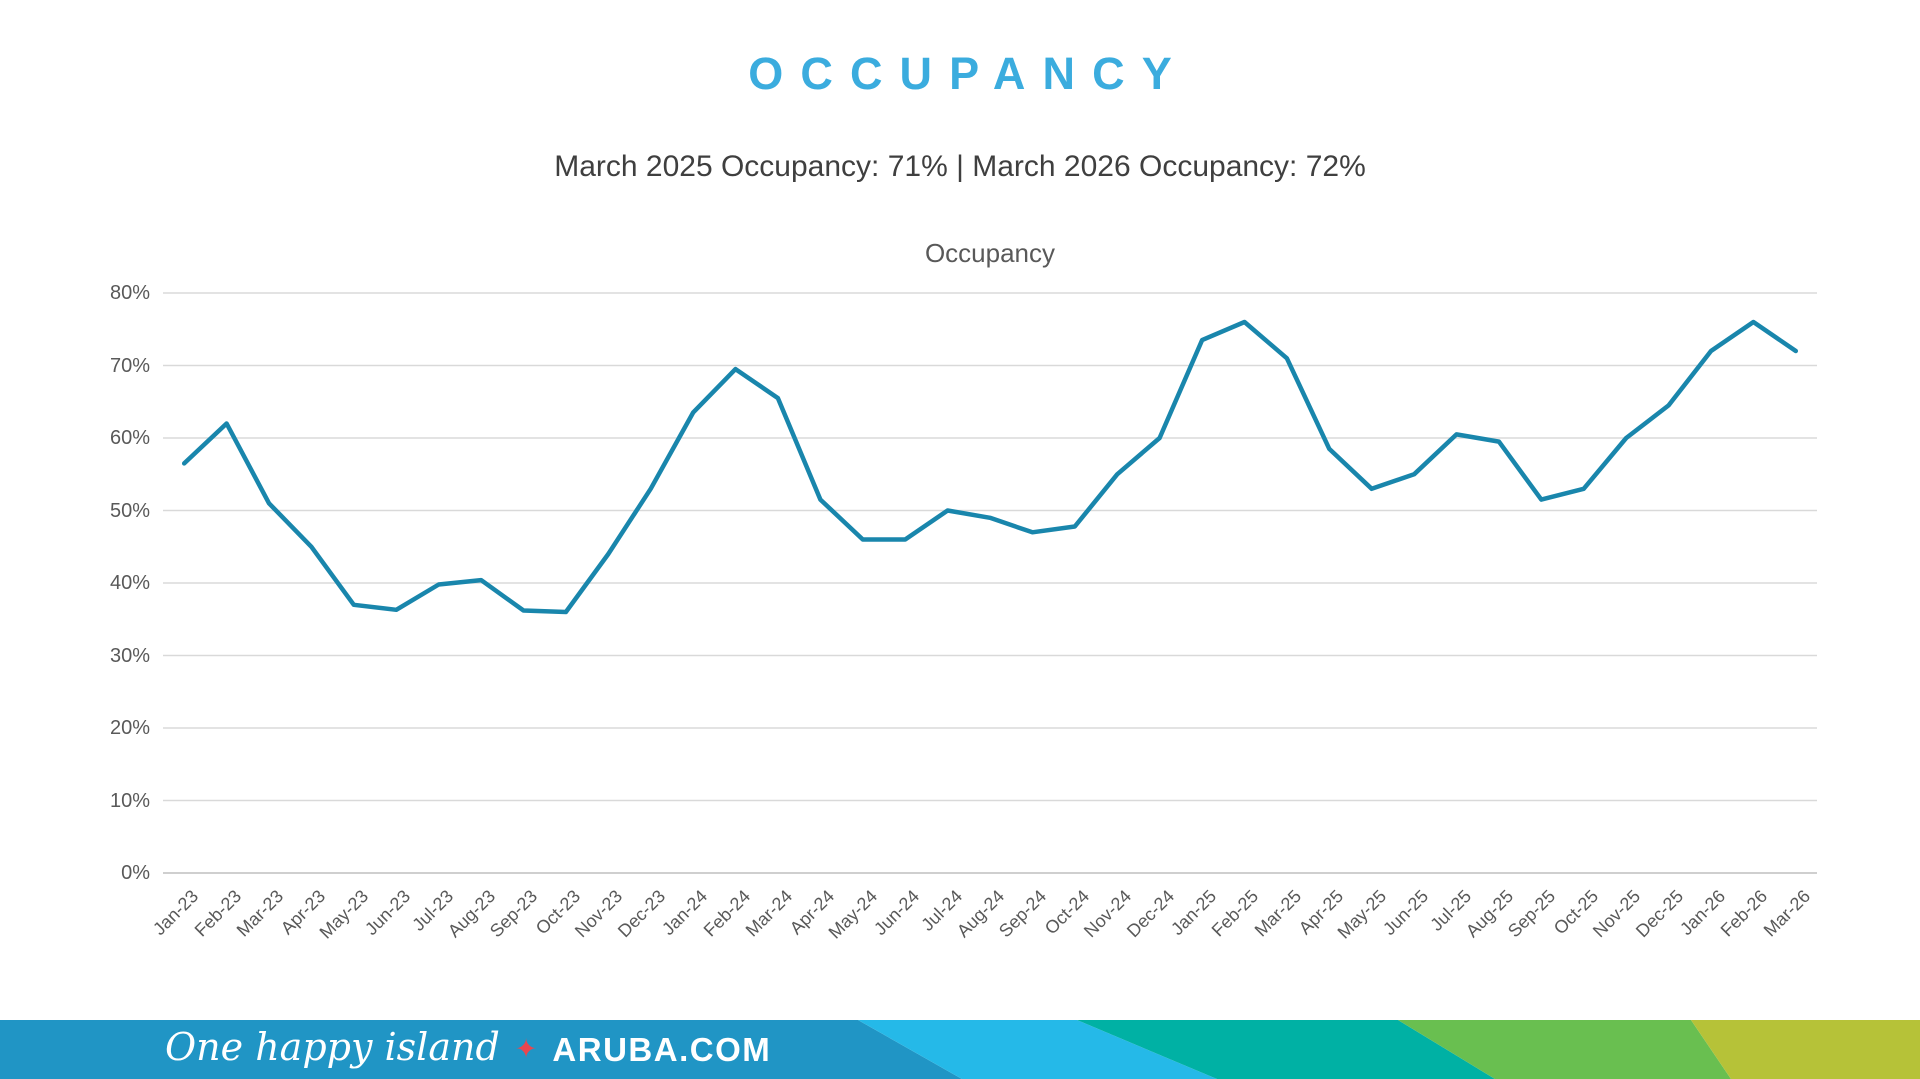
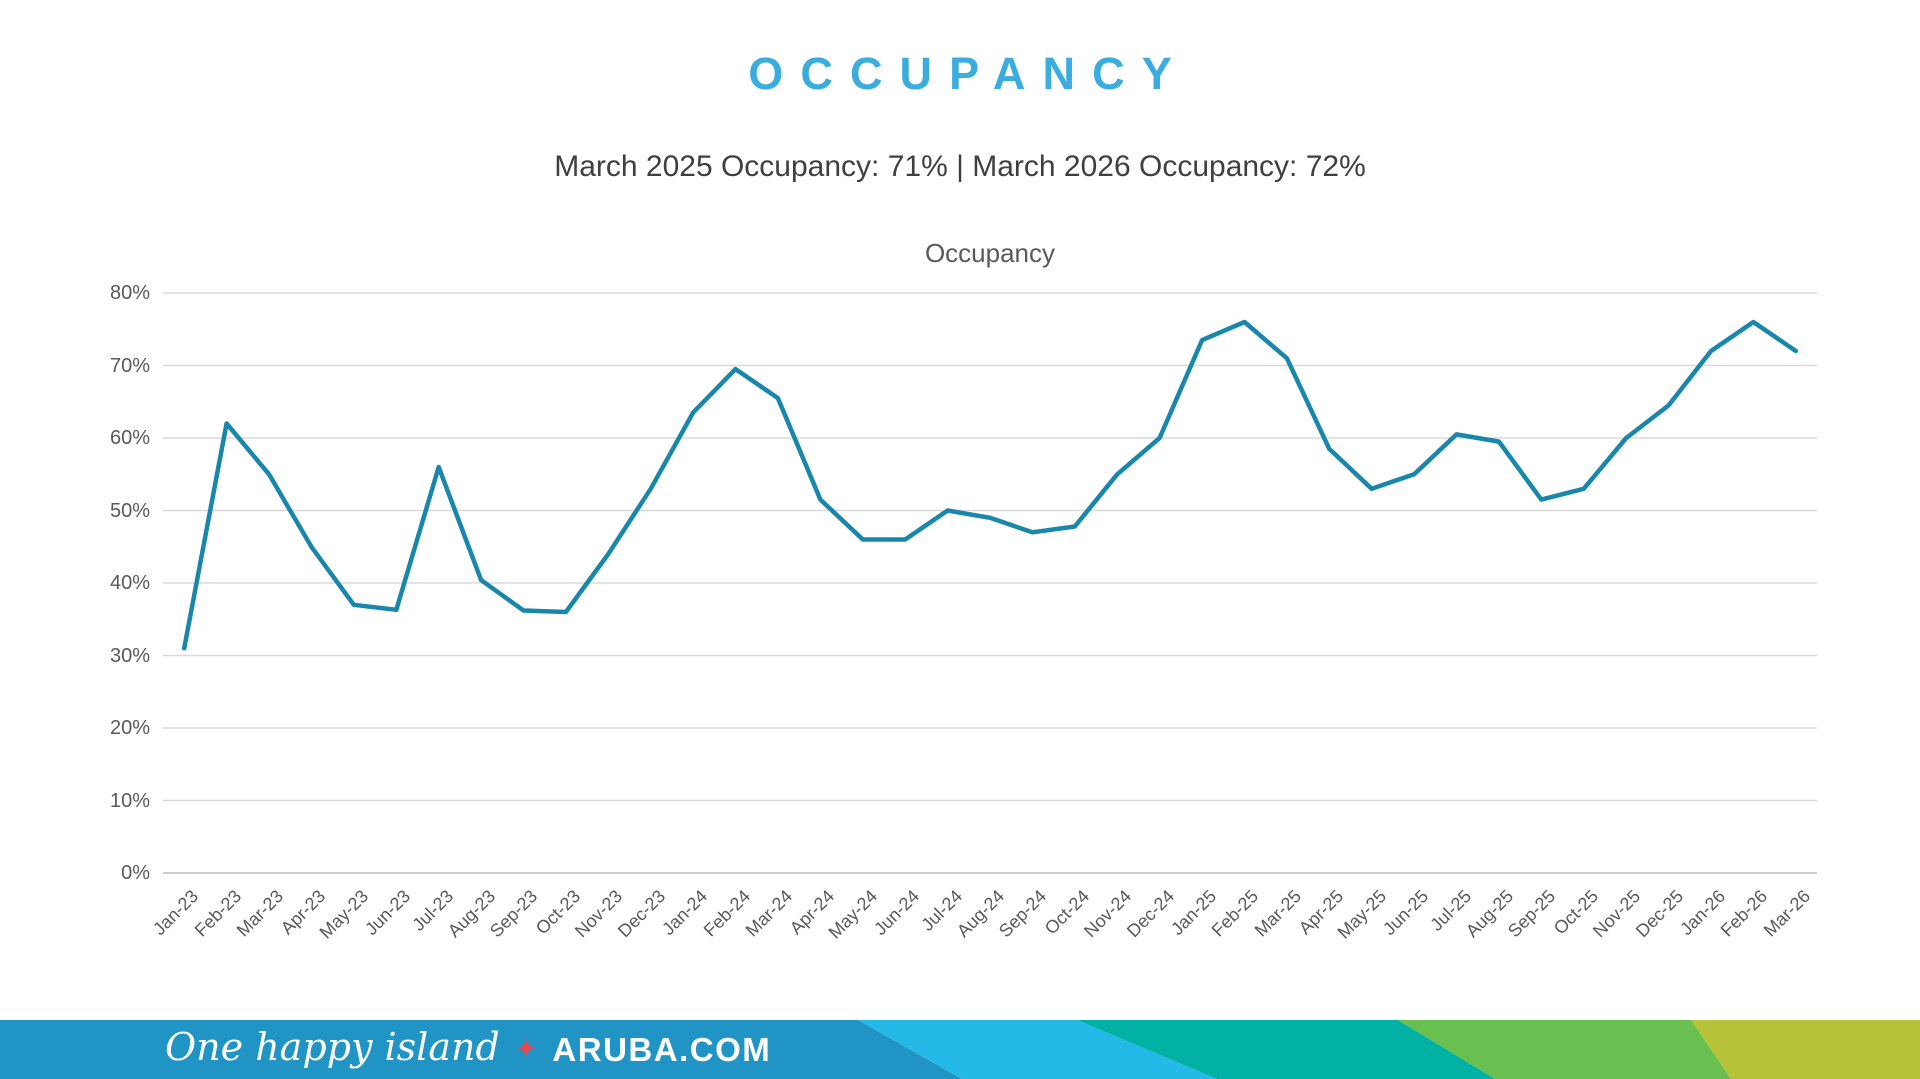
Jan-23: 56% -> 31%
Mar-23: 51% -> 55%
Jul-23: 40% -> 56%
